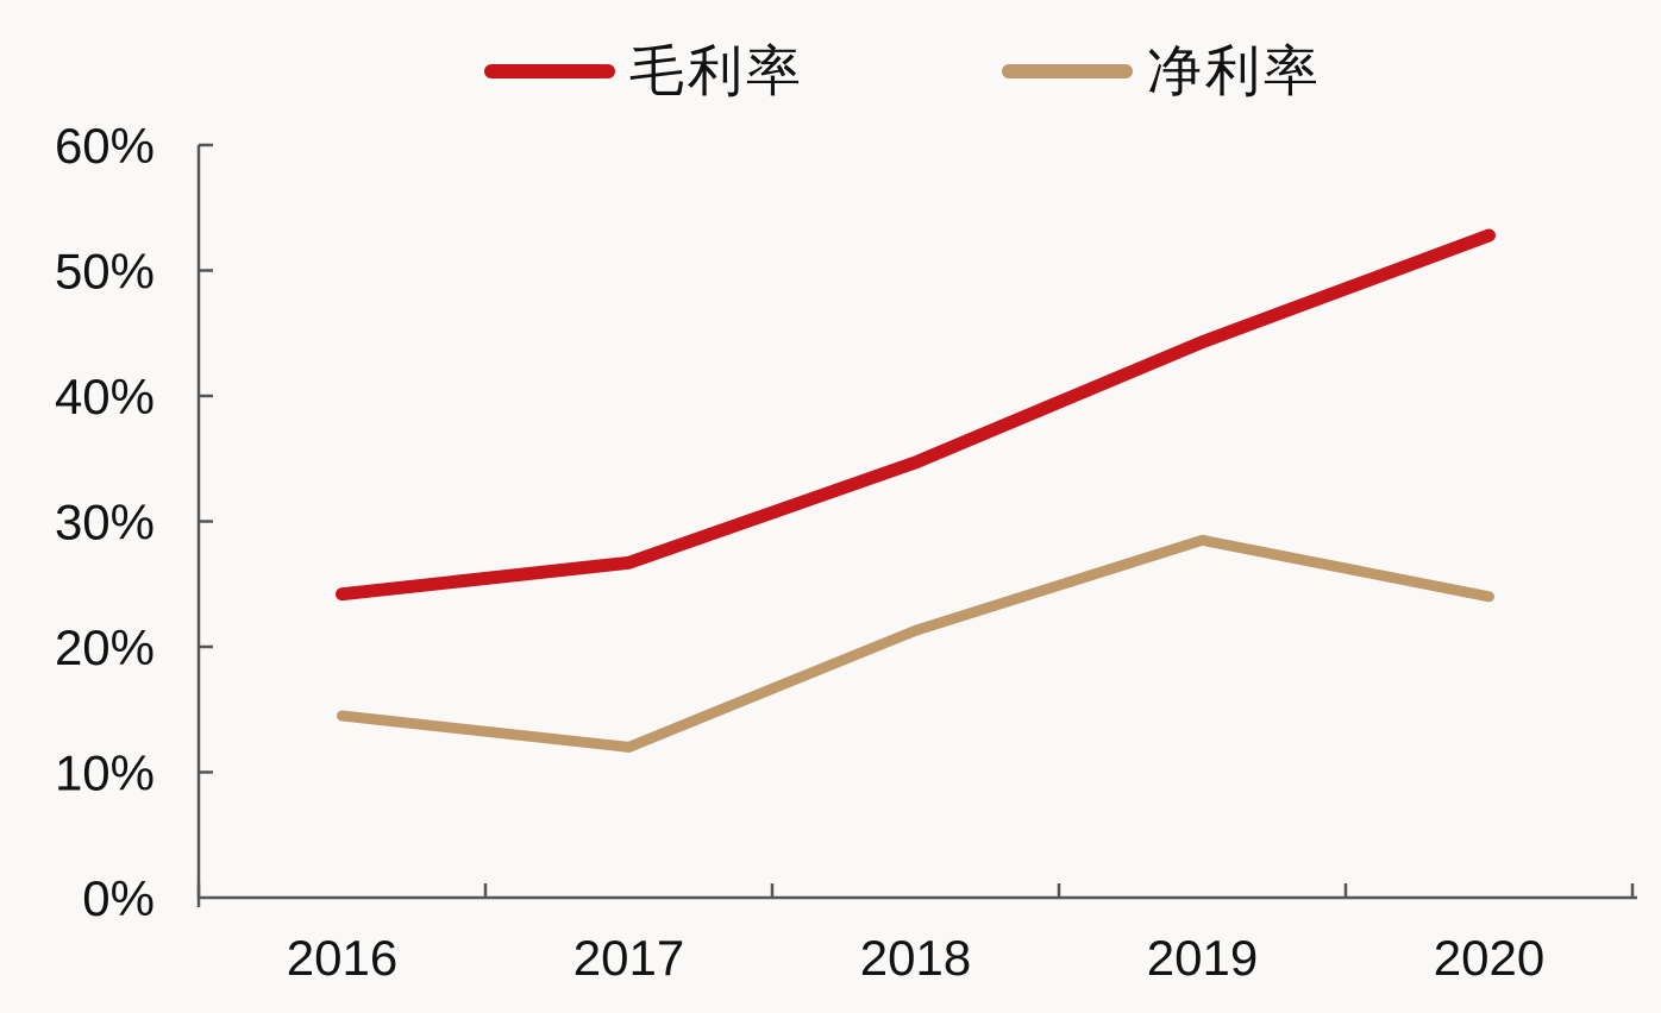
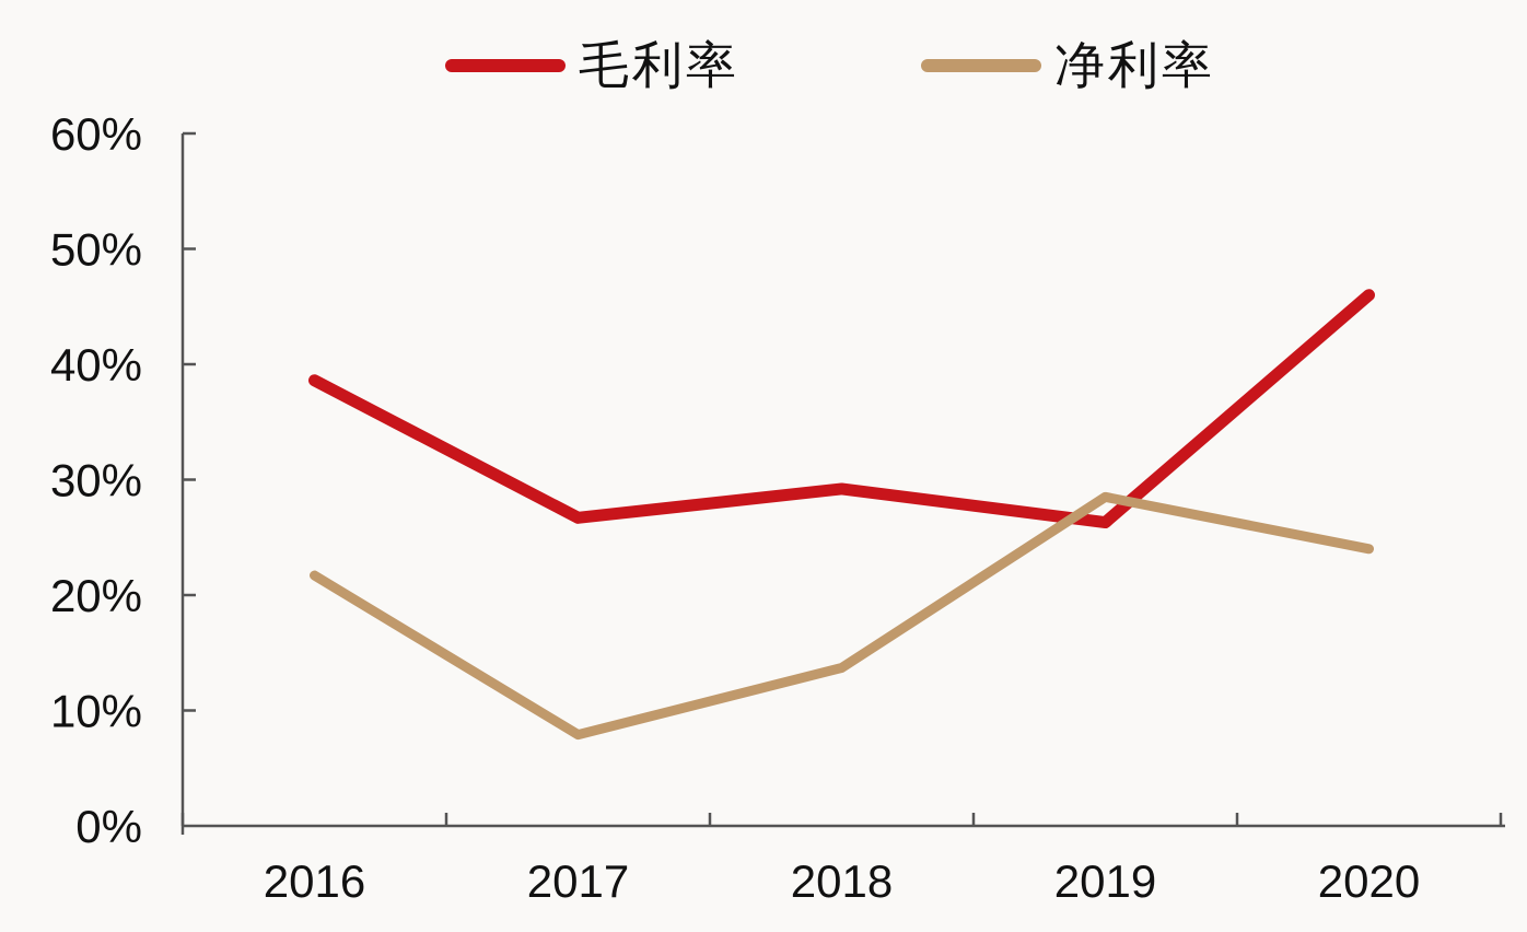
毛利率/2016: 24.2% -> 38.6%
净利率/2016: 14.5% -> 21.7%
净利率/2017: 12.0% -> 7.9%
毛利率/2018: 34.7% -> 29.2%
净利率/2018: 21.3% -> 13.7%
毛利率/2019: 44.3% -> 26.3%
毛利率/2020: 52.8% -> 46.0%
